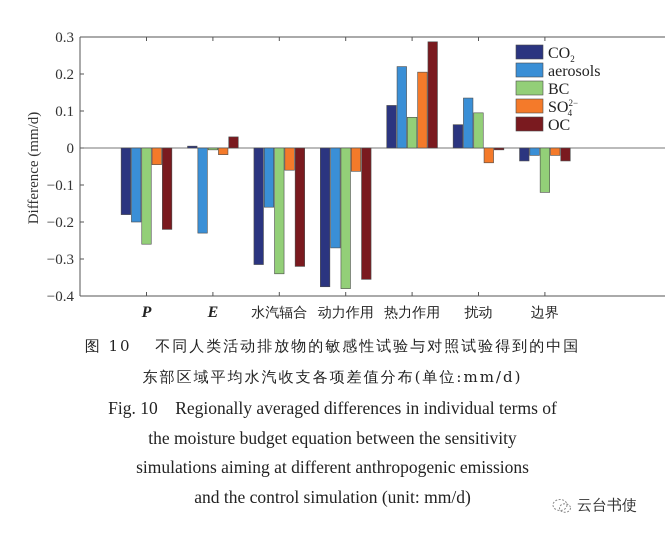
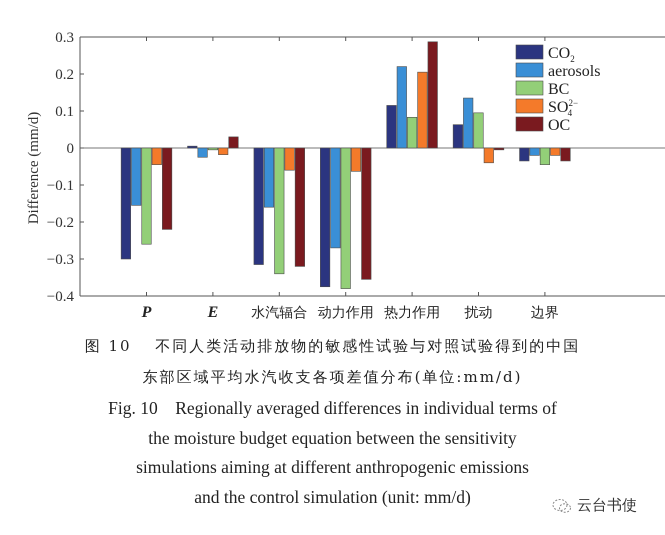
CO2/P: -0.18 -> -0.30
aerosols/P: -0.20 -> -0.15
aerosols/E: -0.23 -> -0.03
BC/边界: -0.12 -> -0.04
